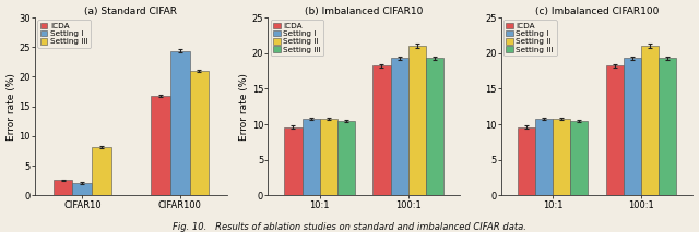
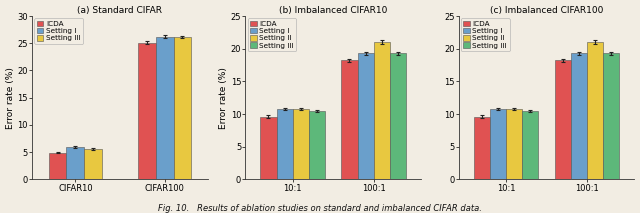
(a) Standard CIFAR/ICDA/CIFAR10: 2.6 -> 4.9
(a) Standard CIFAR/Setting I/CIFAR10: 2.0 -> 6.0
(a) Standard CIFAR/Setting III/CIFAR10: 8.2 -> 5.5
(a) Standard CIFAR/ICDA/CIFAR100: 16.8 -> 25.1
(a) Standard CIFAR/Setting I/CIFAR100: 24.4 -> 26.2
(a) Standard CIFAR/Setting III/CIFAR100: 21.0 -> 26.2
